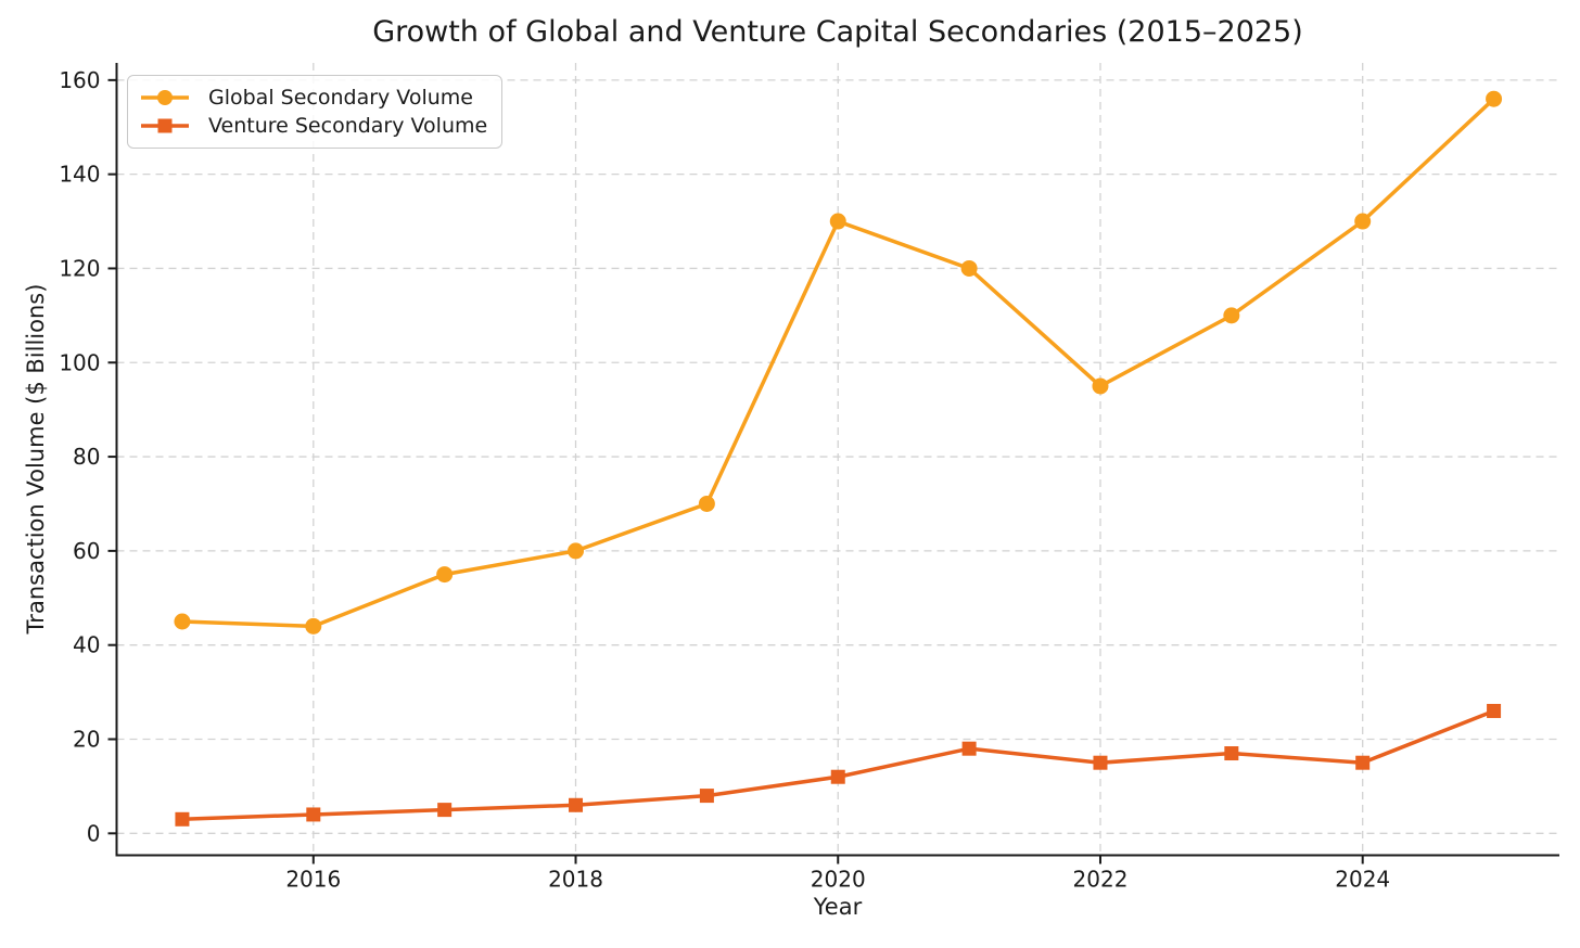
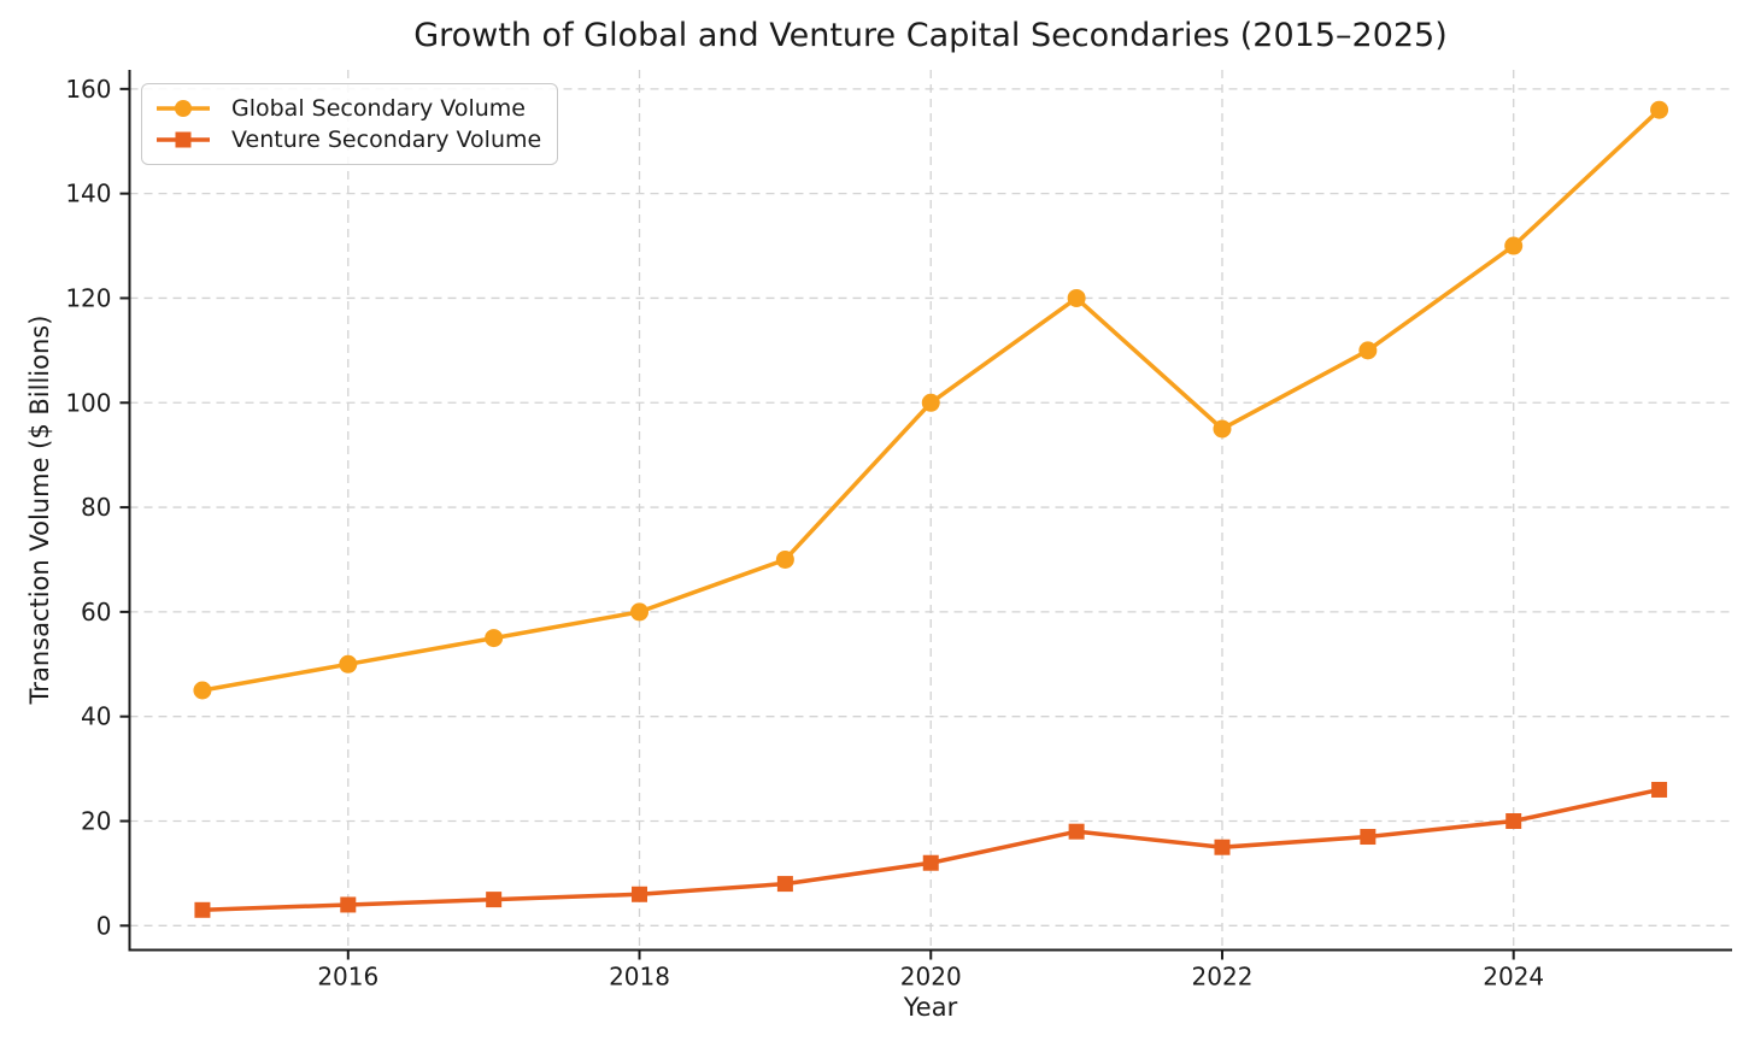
Global Secondary Volume/2016: 44 -> 50
Global Secondary Volume/2020: 130 -> 100
Venture Secondary Volume/2024: 15 -> 20
